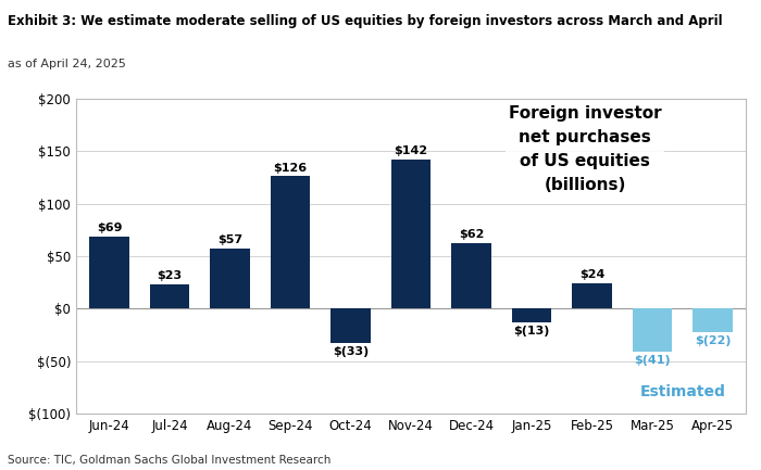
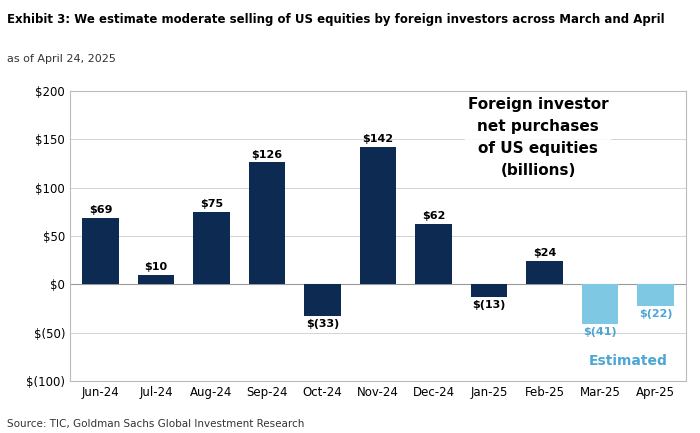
Jul-24: $23 -> $10
Aug-24: $57 -> $75
